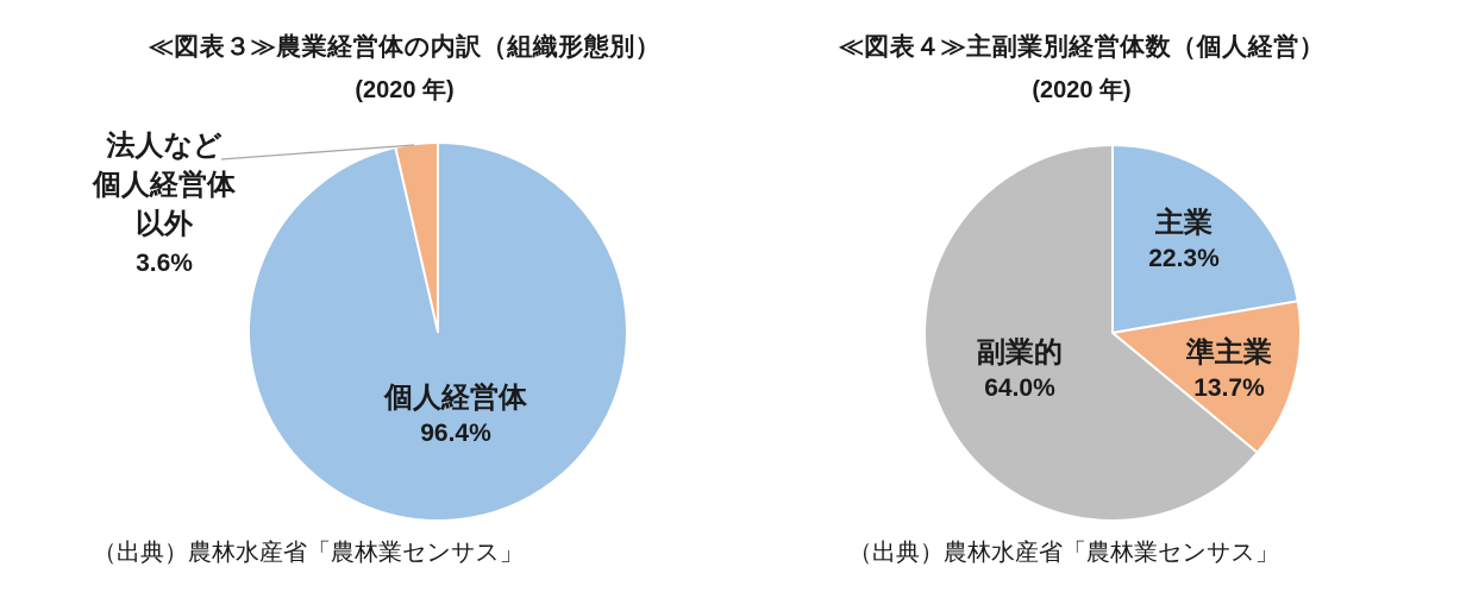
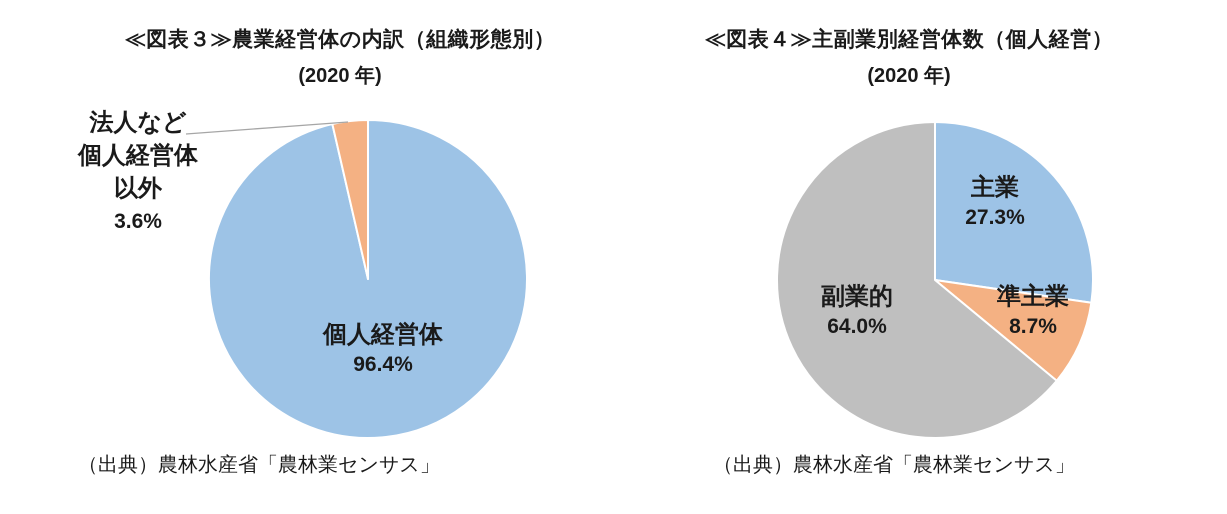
≪図表４≫主副業別経営体数（個人経営）/主業: 22.3% -> 27.3%
≪図表４≫主副業別経営体数（個人経営）/準主業: 13.7% -> 8.7%
